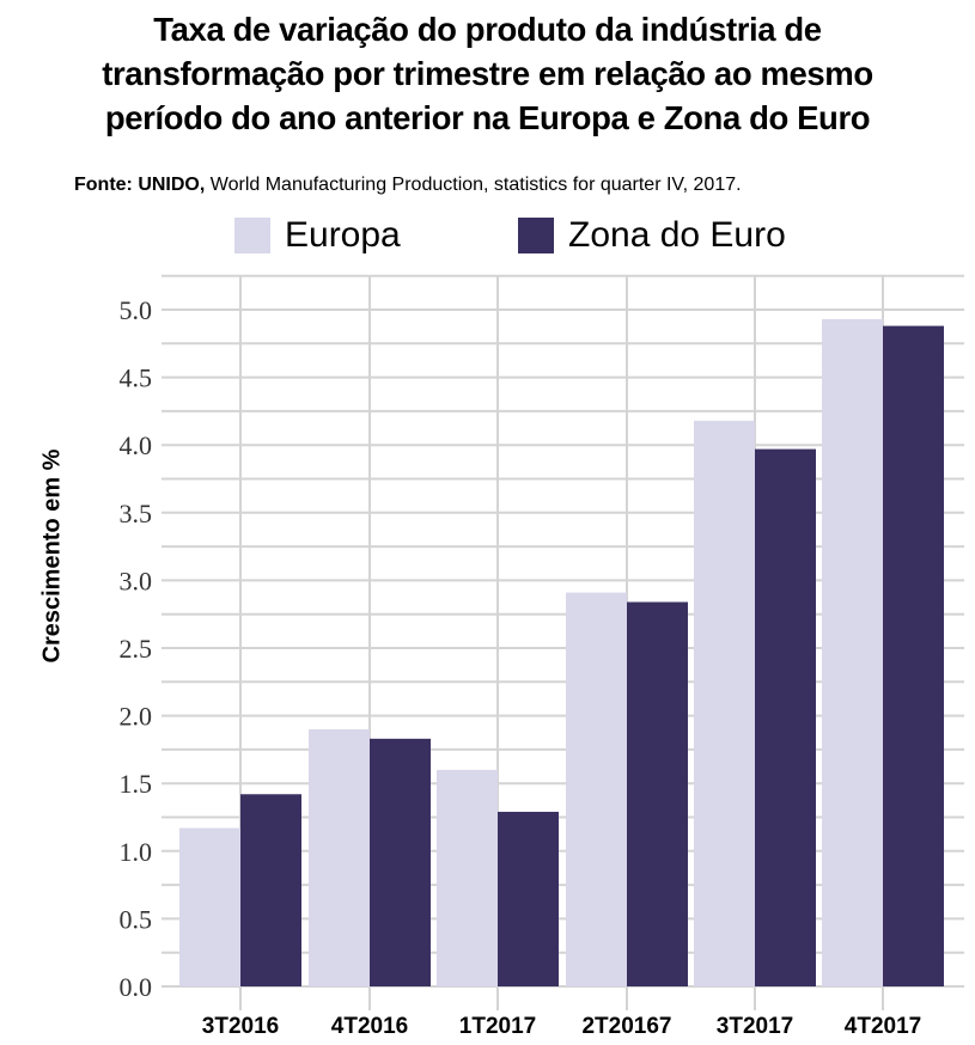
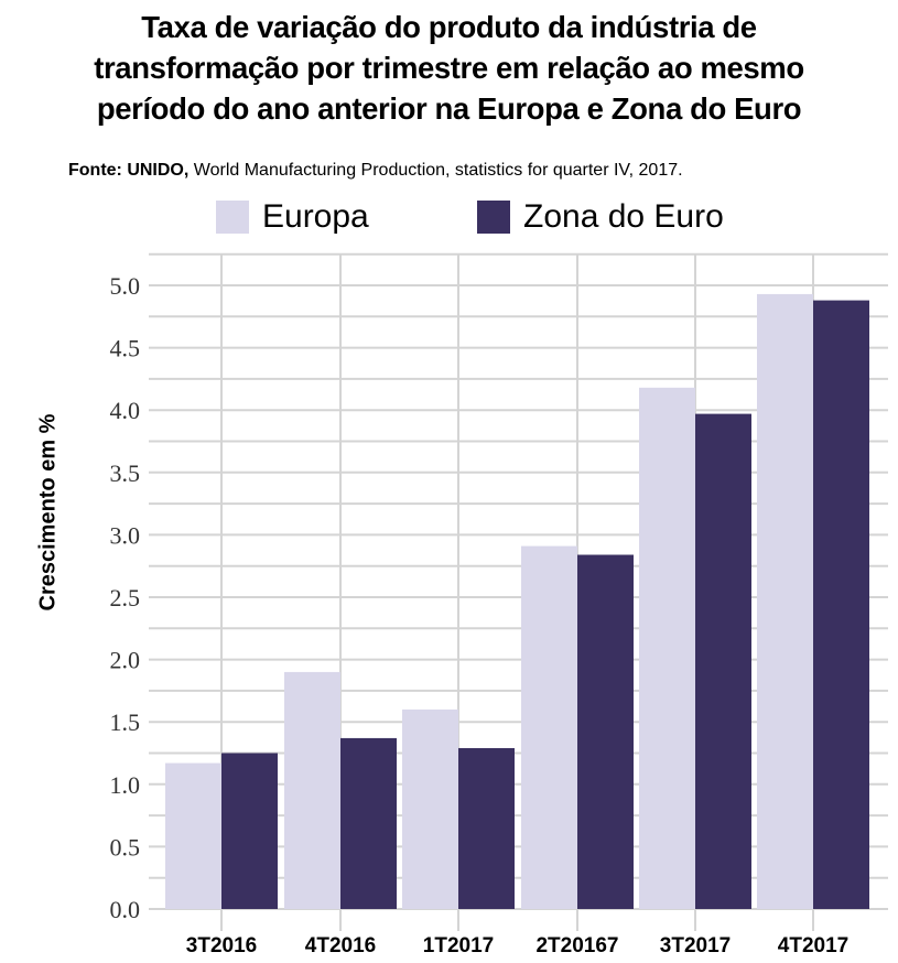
Zona do Euro/3T2016: 1.42 -> 1.25
Zona do Euro/4T2016: 1.83 -> 1.37
